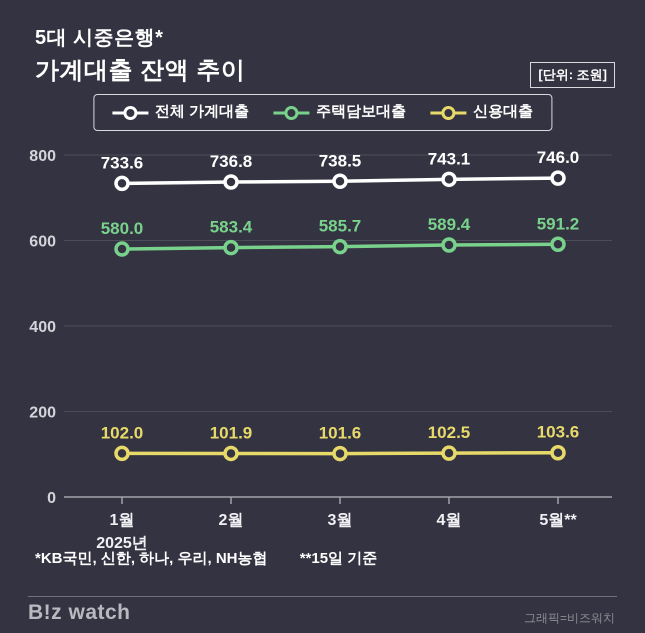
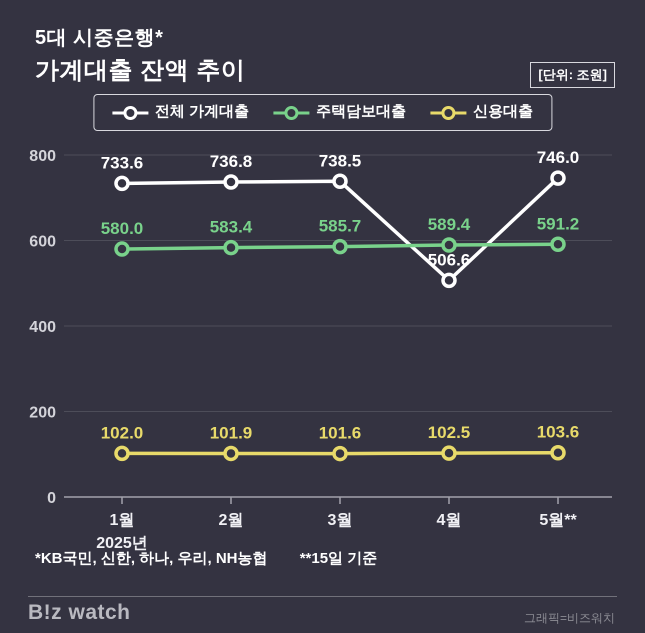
전체 가계대출/4월: 743.1 -> 506.6
